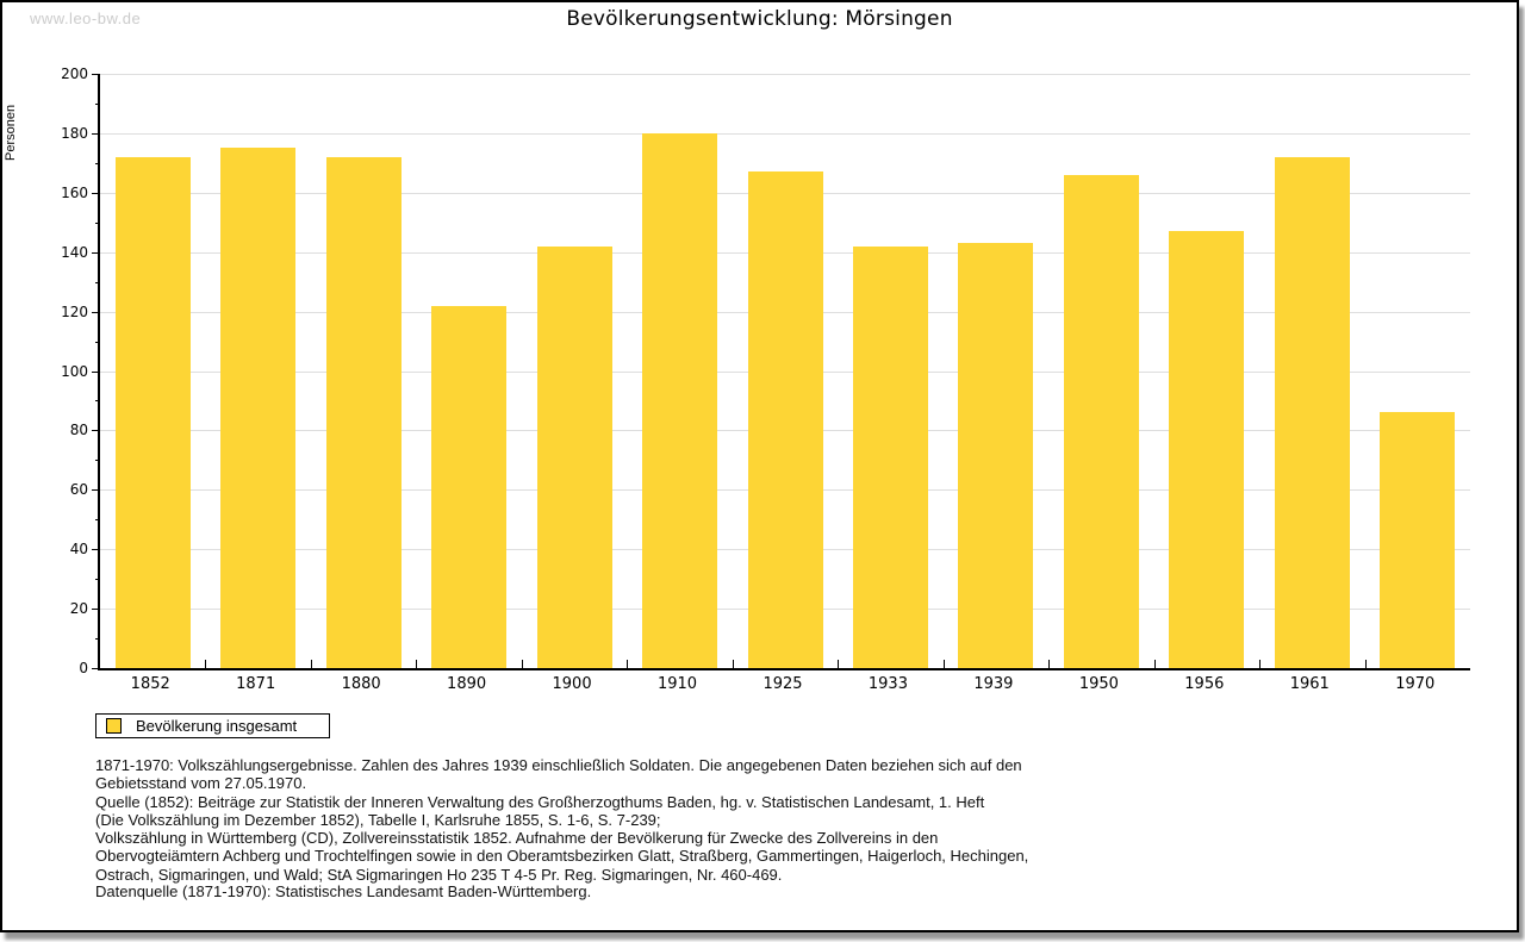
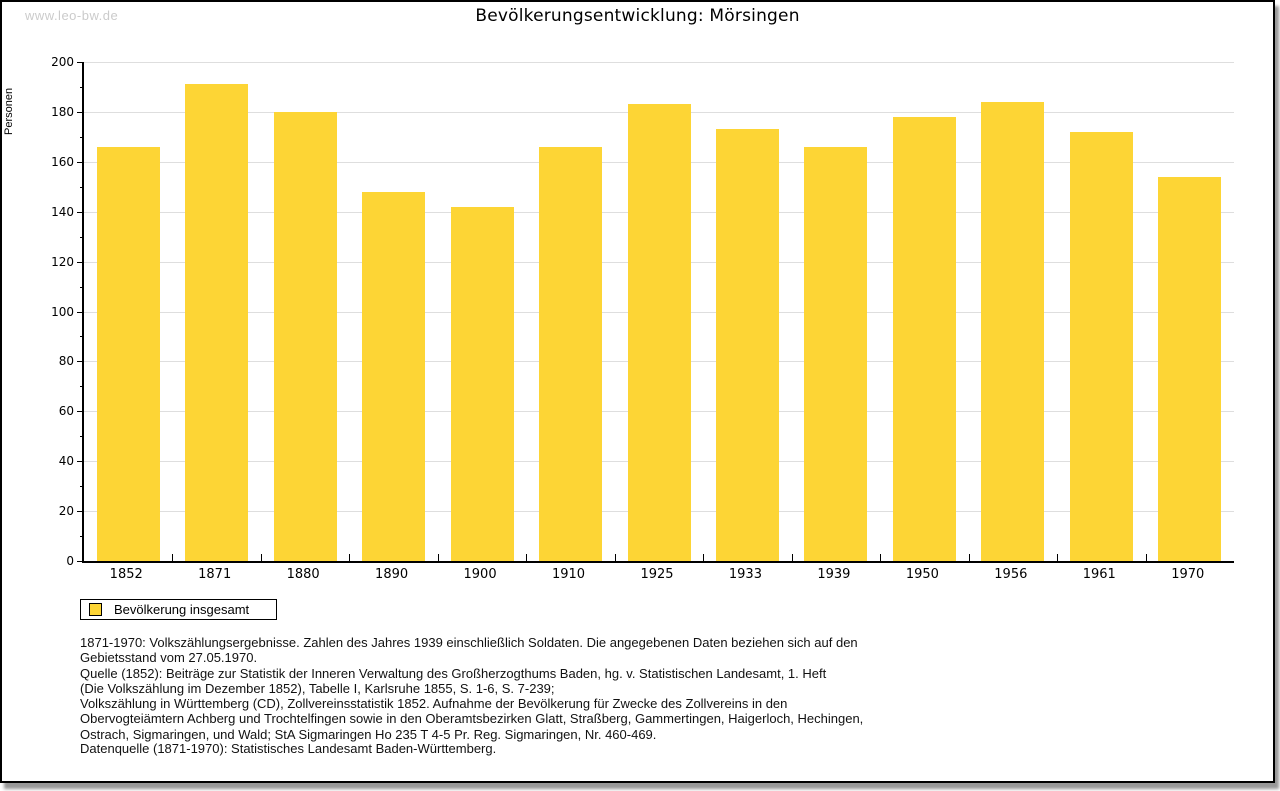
1852: 172 -> 166
1871: 175 -> 191
1880: 172 -> 180
1890: 122 -> 148
1910: 180 -> 166
1925: 167 -> 183
1933: 142 -> 173
1939: 143 -> 166
1950: 166 -> 178
1956: 147 -> 184
1970: 86 -> 154
